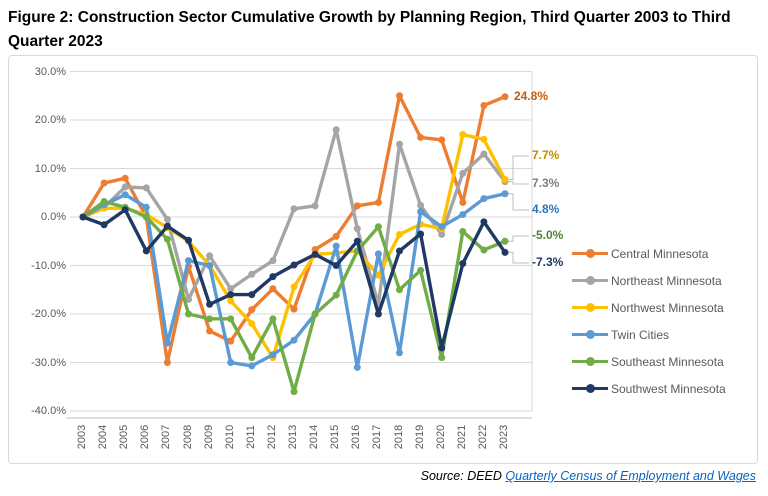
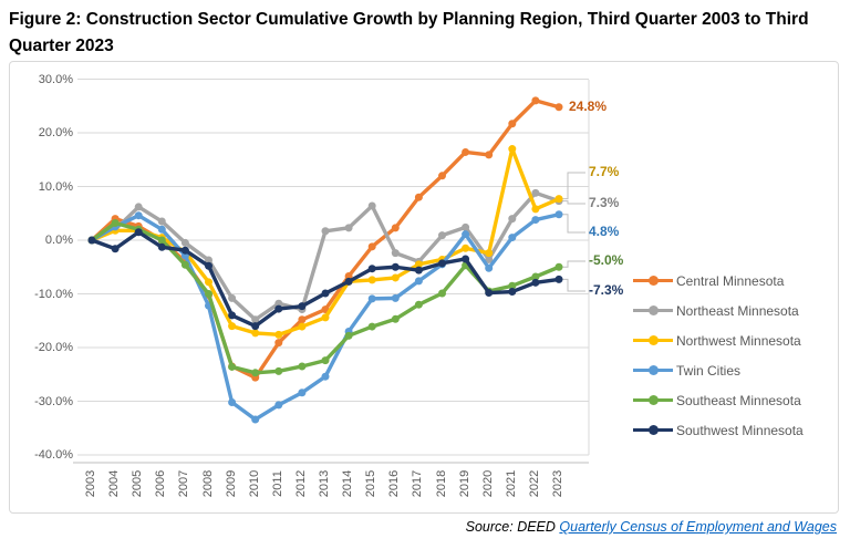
Central Minnesota/2004: 7% -> 4%
Central Minnesota/2005: 8% -> 3%
Northeast Minnesota/2006: 6% -> 4%
Southwest Minnesota/2006: -7% -> -1%
Central Minnesota/2007: -30% -> -4%
Twin Cities/2007: -26% -> -3%
Northeast Minnesota/2008: -17% -> -4%
Northwest Minnesota/2008: -5% -> -8%
Twin Cities/2008: -9% -> -12%
Southeast Minnesota/2008: -20% -> -10%
Northeast Minnesota/2009: -8% -> -11%
Northwest Minnesota/2009: -10% -> -16%
Twin Cities/2009: -10% -> -30%
Southeast Minnesota/2009: -21% -> -24%
Southwest Minnesota/2009: -18% -> -14%
Twin Cities/2010: -30% -> -33%
Southeast Minnesota/2010: -21% -> -25%
Northwest Minnesota/2011: -22% -> -18%
Southeast Minnesota/2011: -29% -> -24%
Southwest Minnesota/2011: -16% -> -13%
Northeast Minnesota/2012: -9% -> -13%
Northwest Minnesota/2012: -29% -> -16%
Southeast Minnesota/2012: -21% -> -24%
Central Minnesota/2013: -19% -> -13%
Southeast Minnesota/2013: -36% -> -22%
Twin Cities/2014: -20% -> -17%
Southeast Minnesota/2014: -20% -> -18%
Central Minnesota/2015: -4% -> -1%
Northeast Minnesota/2015: 18% -> 6%
Twin Cities/2015: -6% -> -11%
Southwest Minnesota/2015: -10% -> -5%
Twin Cities/2016: -31% -> -11%
Southeast Minnesota/2016: -7% -> -15%
Central Minnesota/2017: 3% -> 8%
Northeast Minnesota/2017: -18% -> -4%
Northwest Minnesota/2017: -12% -> -4%
Southeast Minnesota/2017: -2% -> -12%
Southwest Minnesota/2017: -20% -> -6%
Central Minnesota/2018: 25% -> 12%
Northeast Minnesota/2018: 15% -> 1%
Twin Cities/2018: -28% -> -4%
Southeast Minnesota/2018: -15% -> -10%
Southwest Minnesota/2018: -7% -> -4%
Southeast Minnesota/2019: -11% -> -5%
Twin Cities/2020: -2% -> -5%
Southeast Minnesota/2020: -29% -> -10%
Southwest Minnesota/2020: -27% -> -10%
Central Minnesota/2021: 3% -> 22%
Northeast Minnesota/2021: 9% -> 4%
Southeast Minnesota/2021: -3% -> -8%
Central Minnesota/2022: 23% -> 26%
Northeast Minnesota/2022: 13% -> 9%
Northwest Minnesota/2022: 16% -> 6%
Southwest Minnesota/2022: -1% -> -8%
